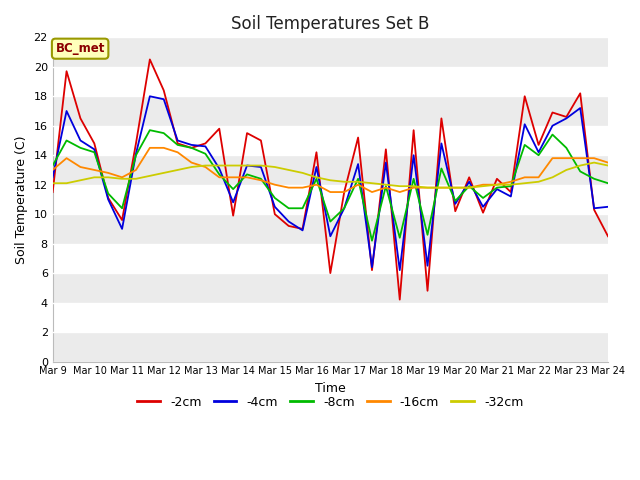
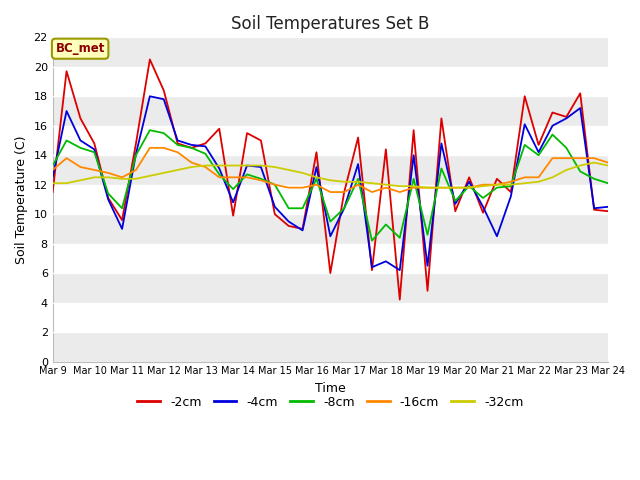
-8cm/Mar 15: 11.1 -> 12.0
-4cm/Mar 18: 13.5 -> 6.8
-8cm/Mar 18: 11.9 -> 9.3
-4cm/Mar 21: 11.7 -> 8.5
-2cm/Mar 24: 8.5 -> 10.2
